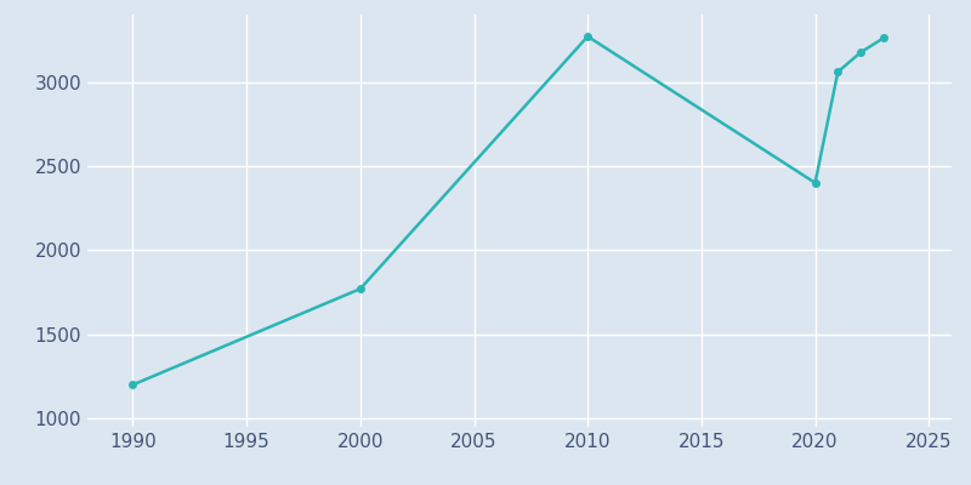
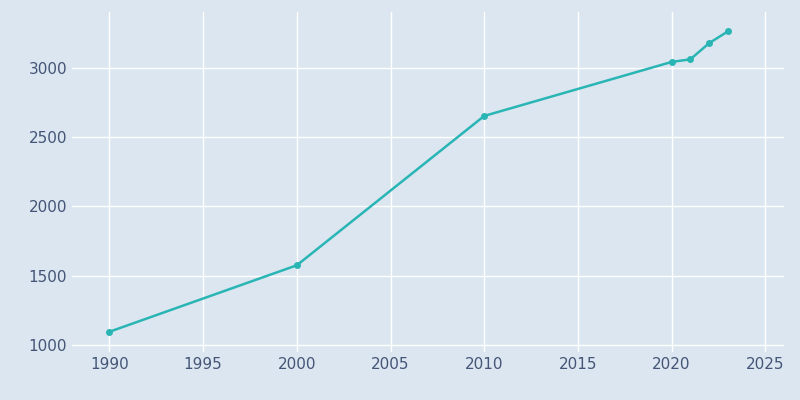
1990: 1200 -> 1100
2000: 1770 -> 1580
2010: 3270 -> 2650
2020: 2400 -> 3040
